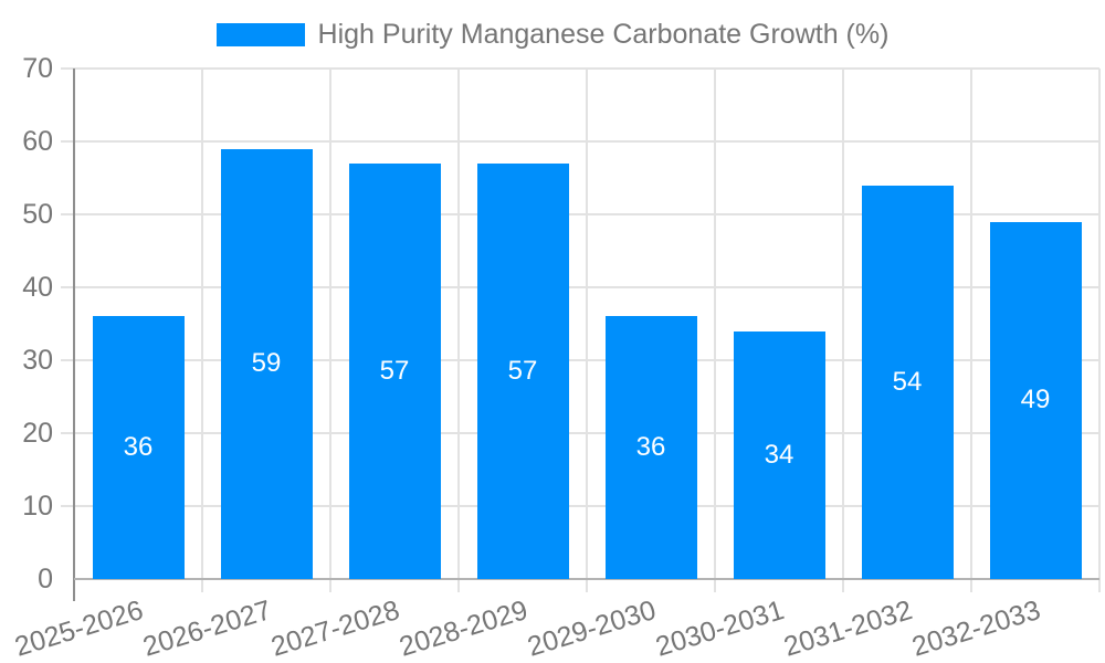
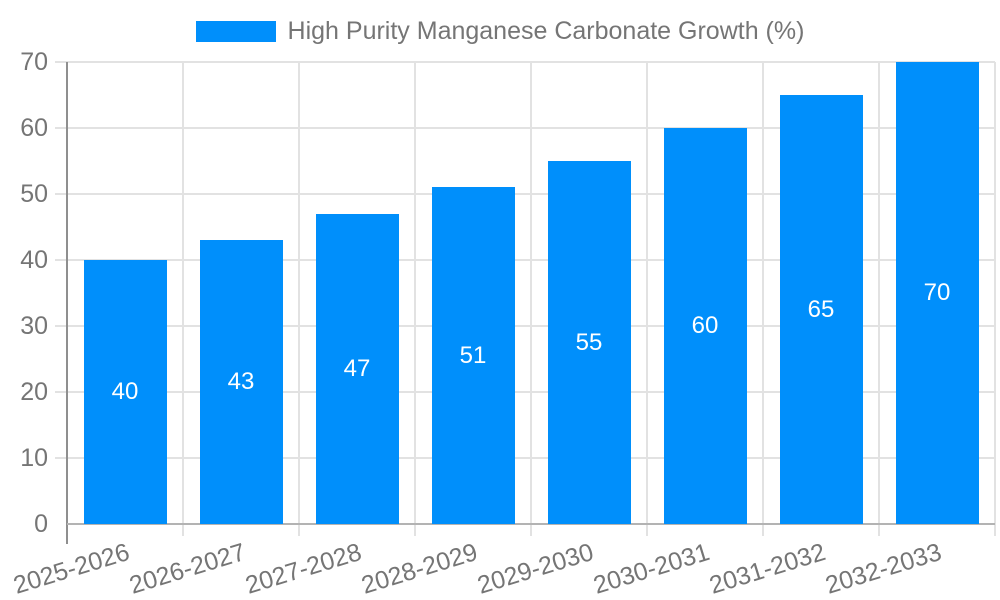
2025-2026: 36 -> 40
2026-2027: 59 -> 43
2027-2028: 57 -> 47
2028-2029: 57 -> 51
2029-2030: 36 -> 55
2030-2031: 34 -> 60
2031-2032: 54 -> 65
2032-2033: 49 -> 70
